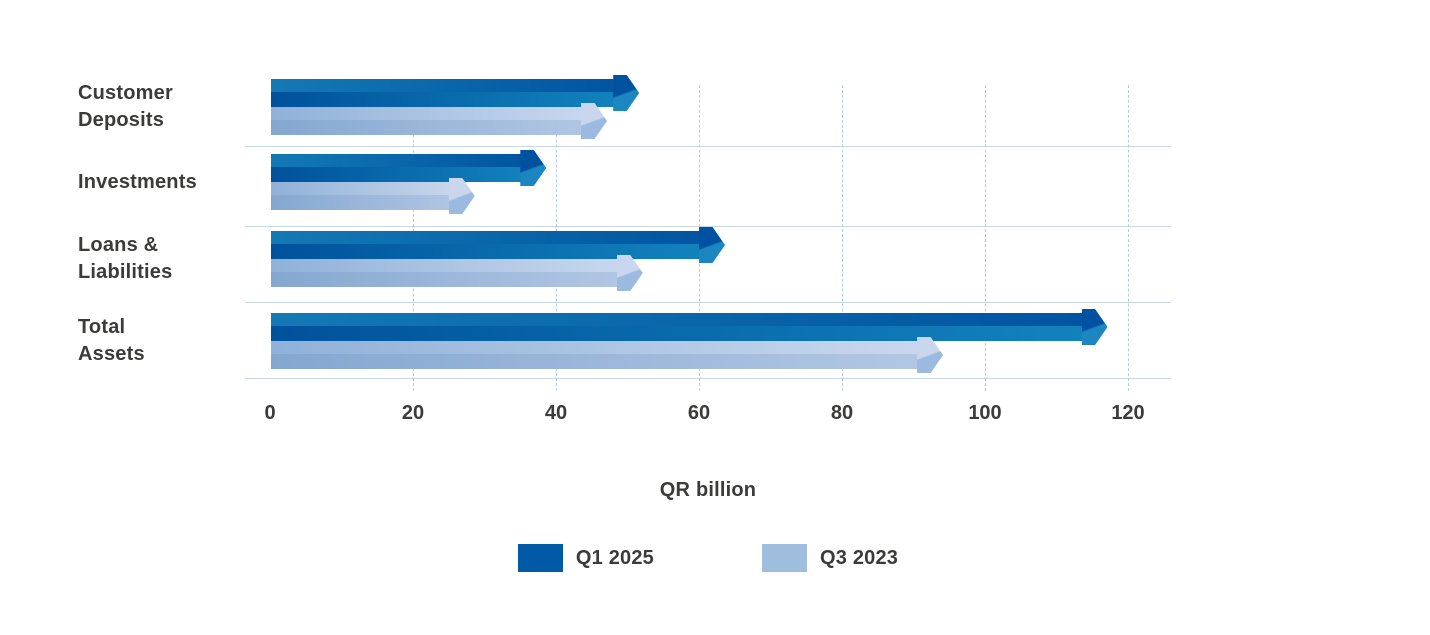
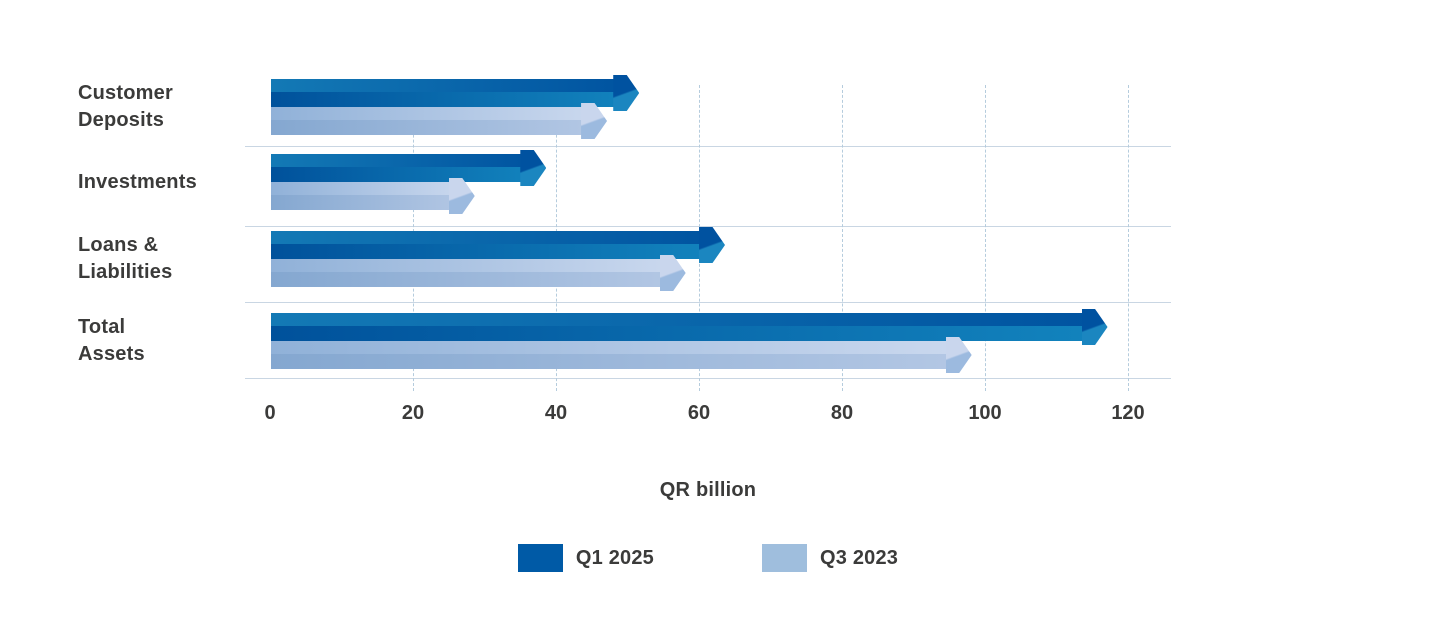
Q3 2023/Loans & Liabilities: 52 -> 58
Q3 2023/Total Assets: 94 -> 98
